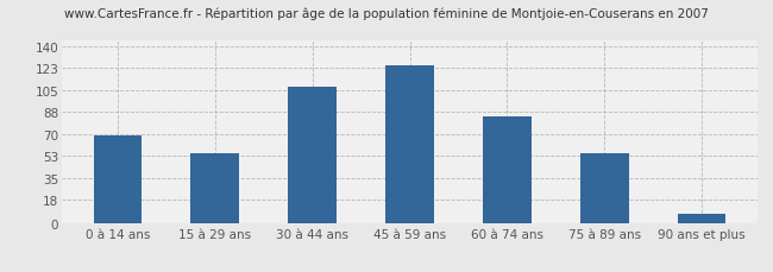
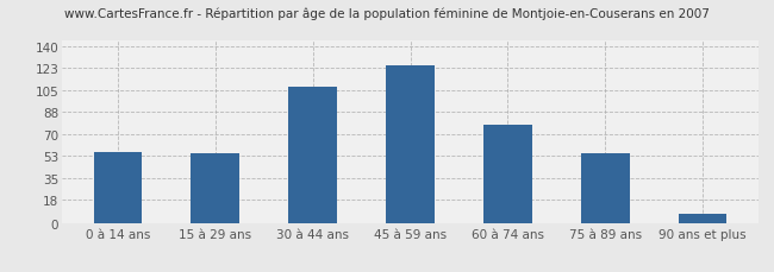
0 à 14 ans: 69 -> 56
60 à 74 ans: 84 -> 78
